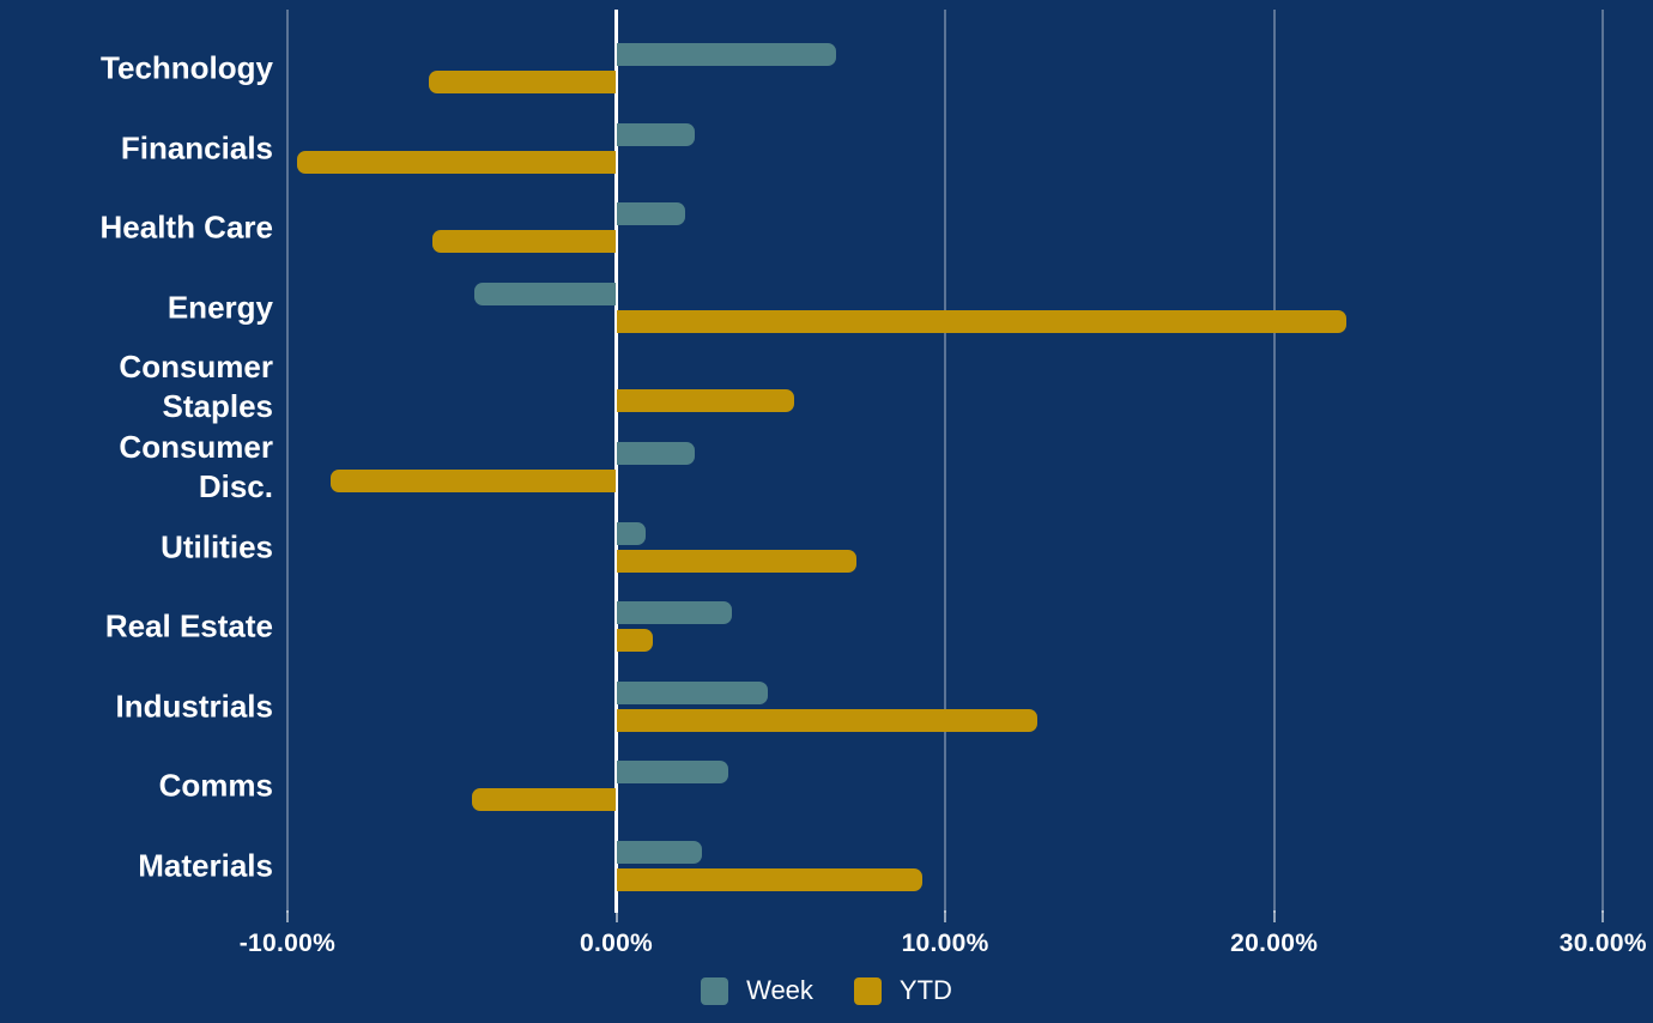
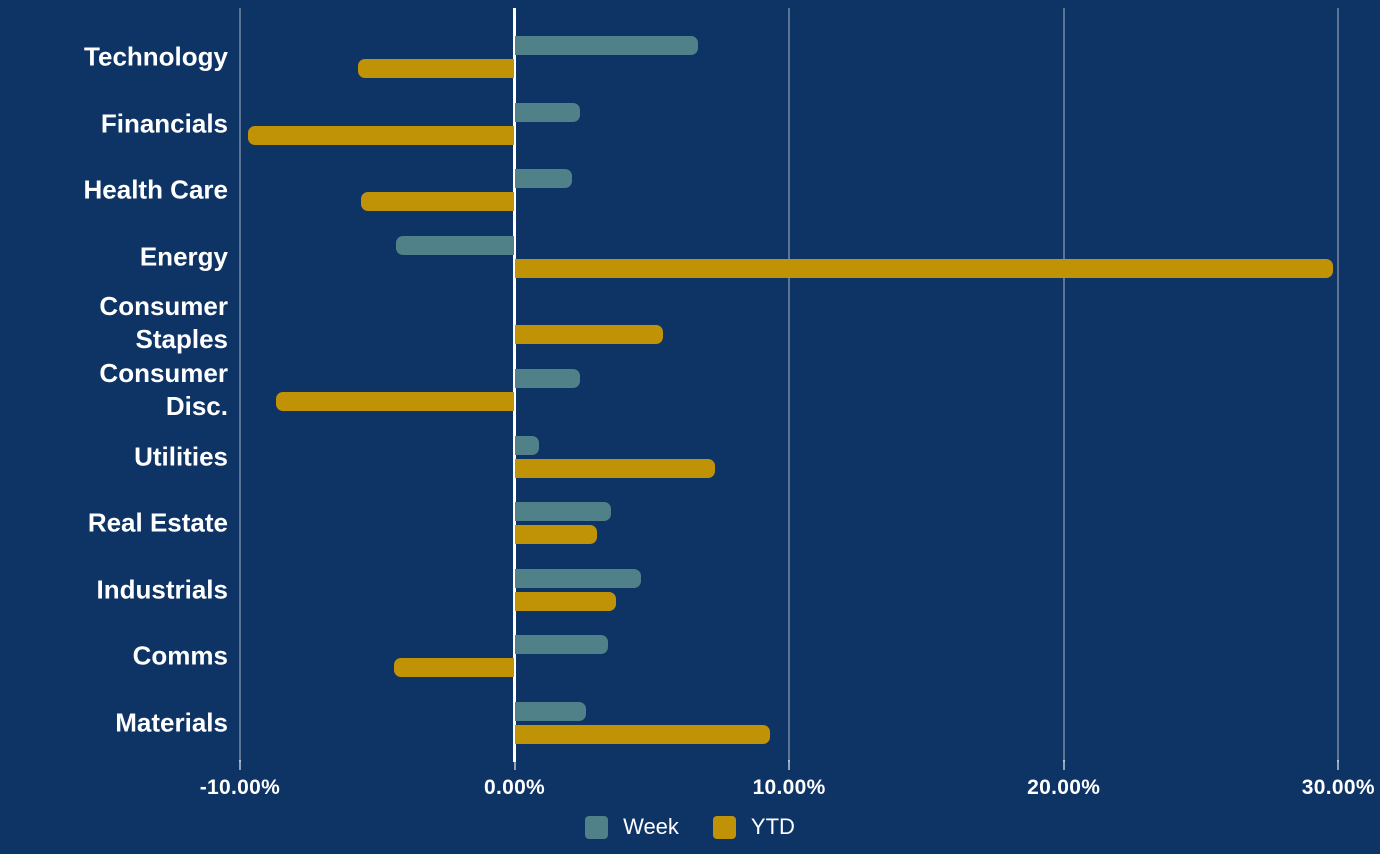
YTD/Energy: 22.2% -> 29.8%
YTD/Real Estate: 1.1% -> 3.0%
YTD/Industrials: 12.8% -> 3.7%
